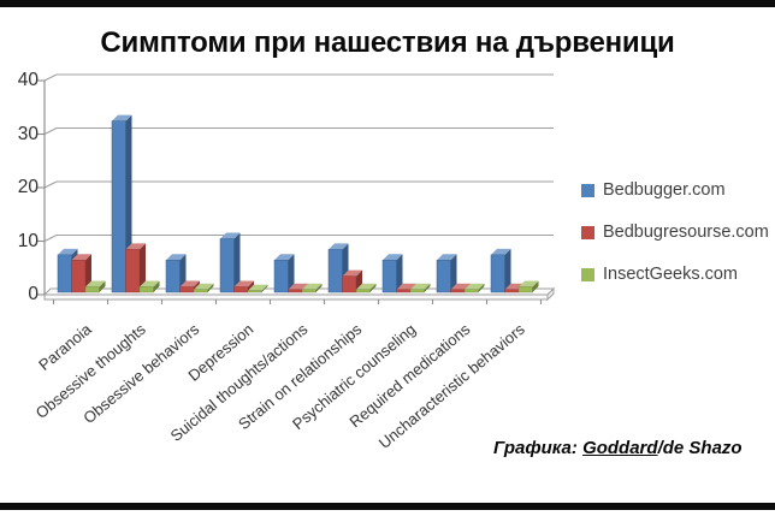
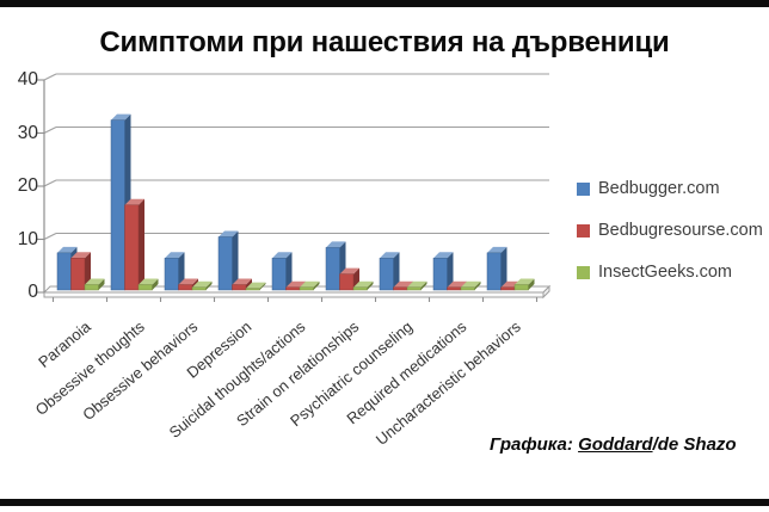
Bedbugresourse.com/Obsessive thoughts: 8 -> 16
